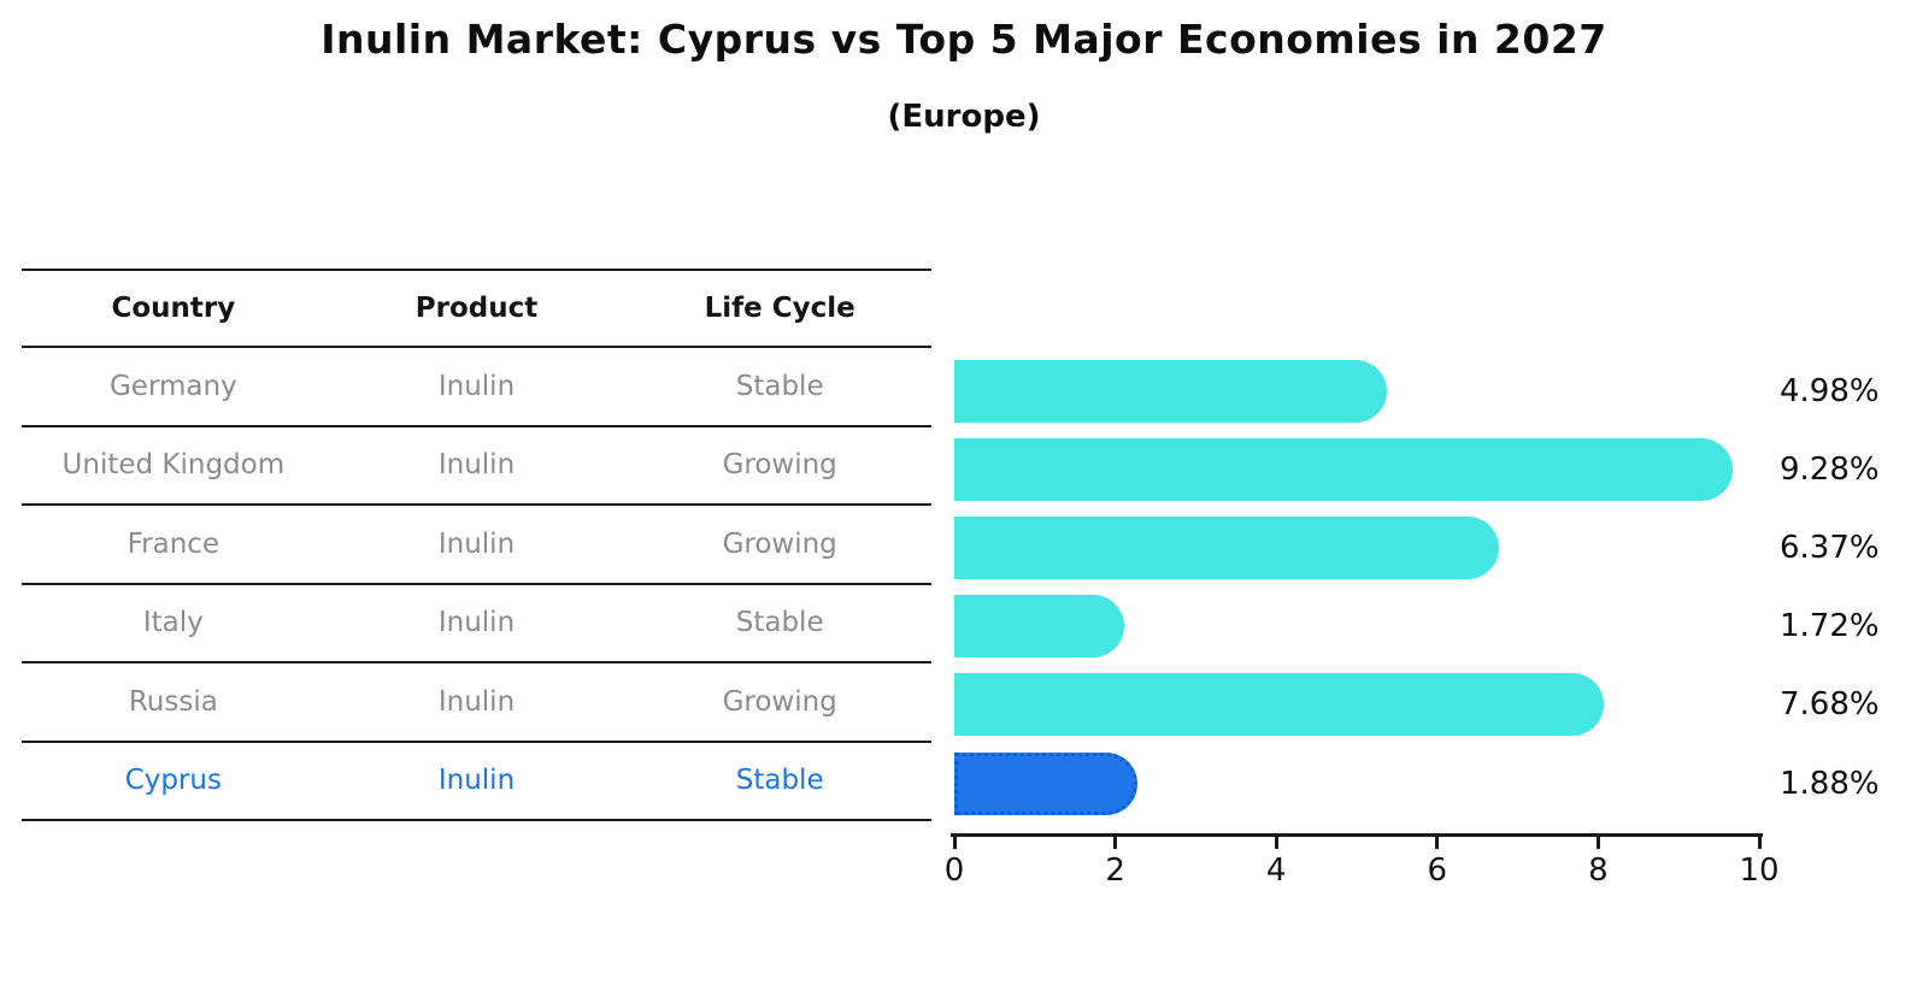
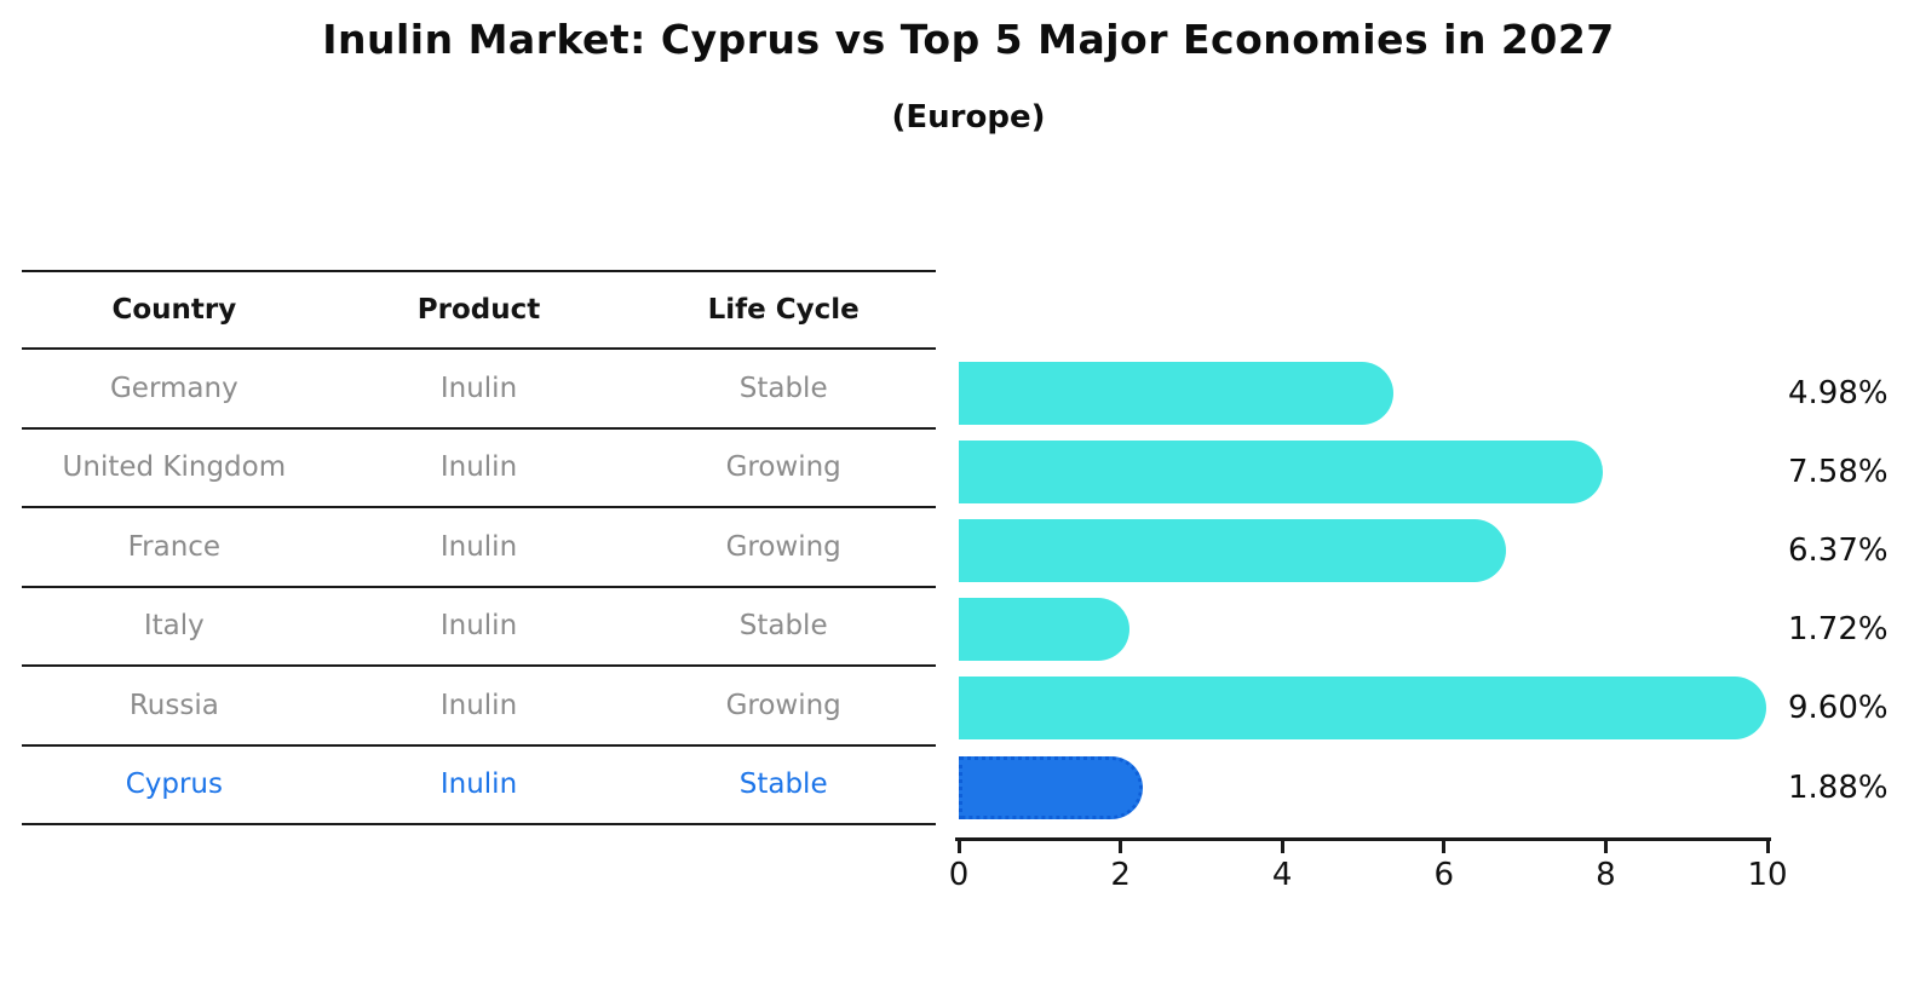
United Kingdom: 9.28% -> 7.58%
Russia: 7.68% -> 9.60%
